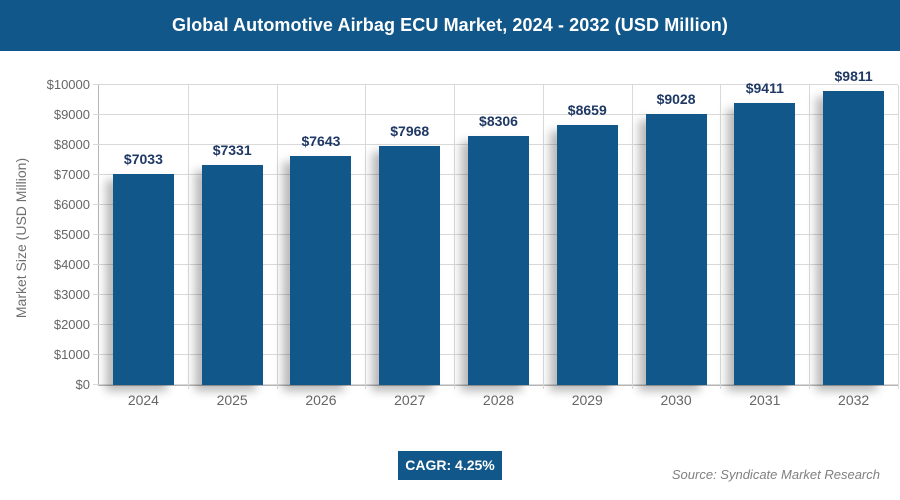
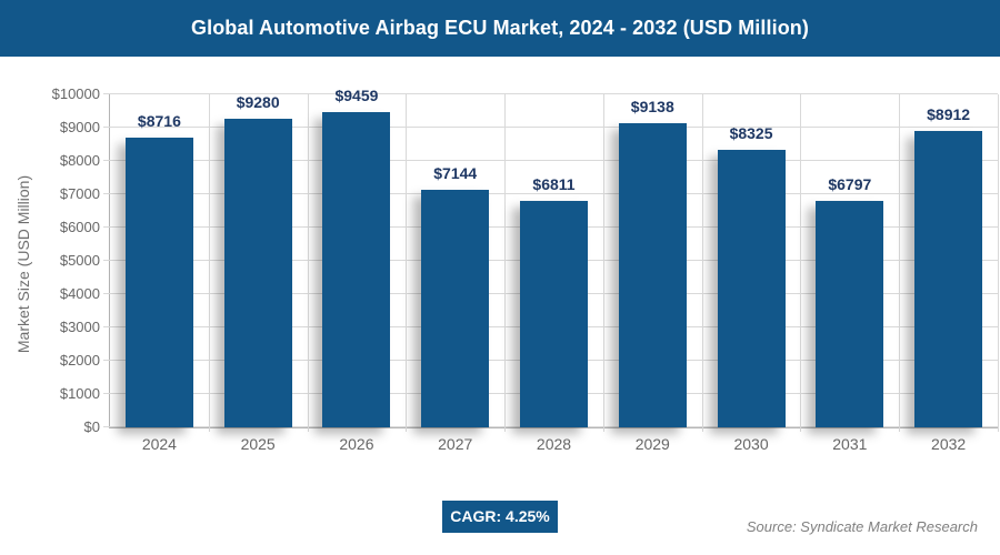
2024: $7033 -> $8716
2025: $7331 -> $9280
2026: $7643 -> $9459
2027: $7968 -> $7144
2028: $8306 -> $6811
2029: $8659 -> $9138
2030: $9028 -> $8325
2031: $9411 -> $6797
2032: $9811 -> $8912
